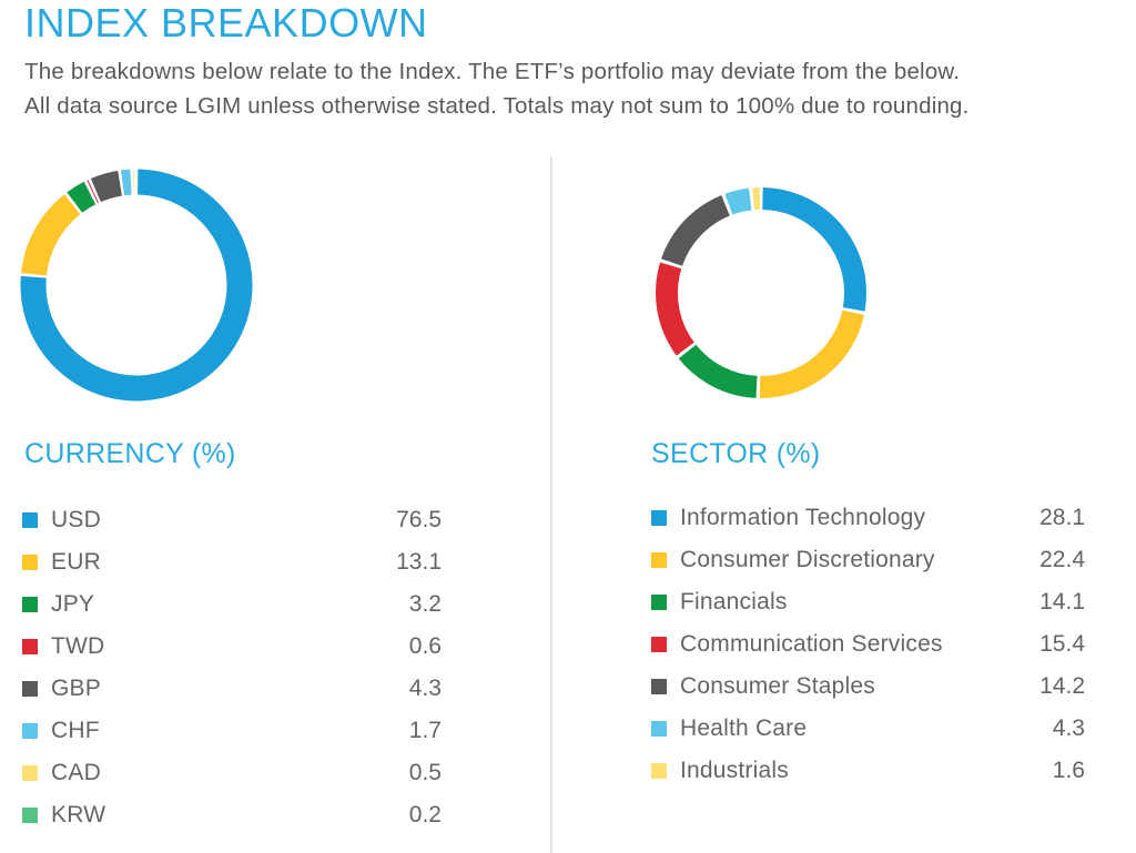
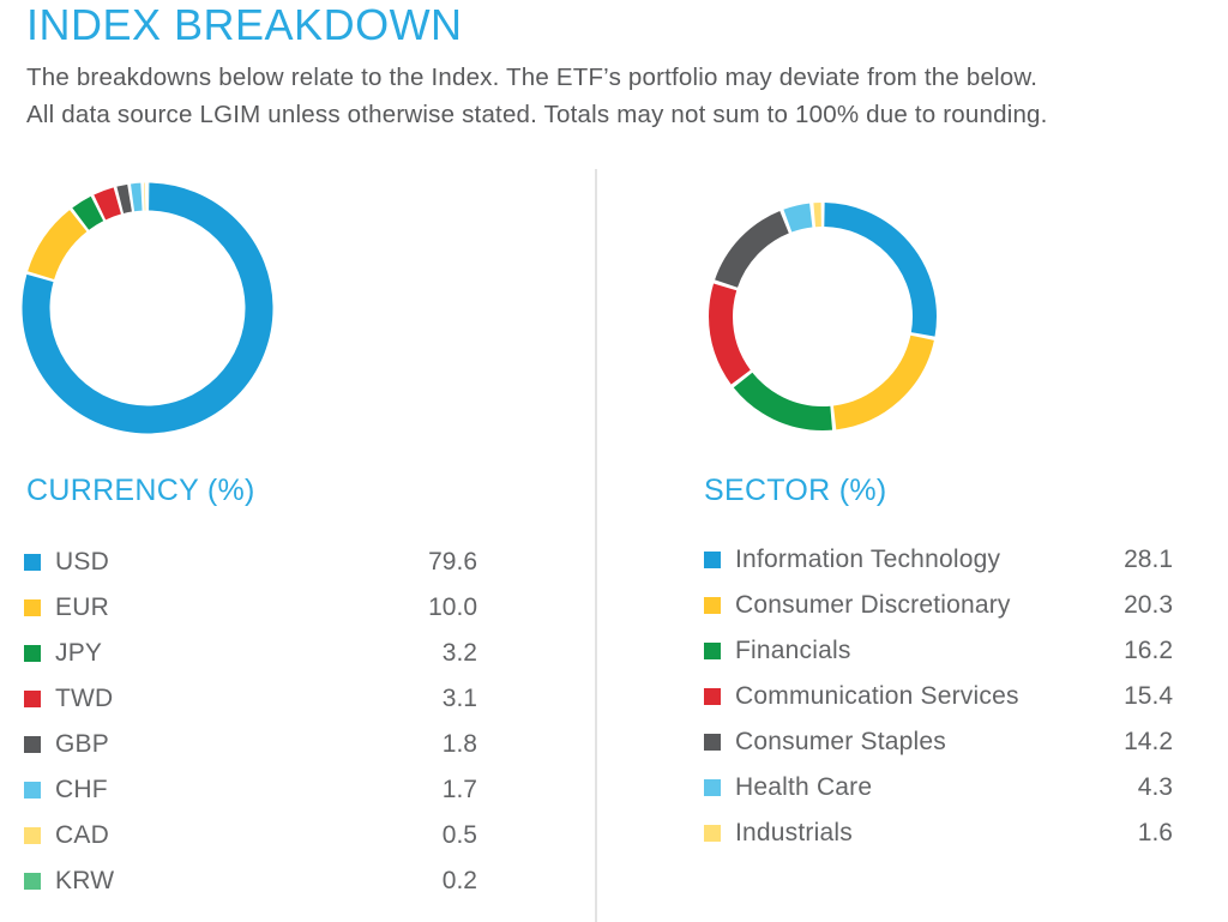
CURRENCY (%)/USD: 76.5 -> 79.6
CURRENCY (%)/EUR: 13.1 -> 10.0
CURRENCY (%)/TWD: 0.6 -> 3.1
CURRENCY (%)/GBP: 4.3 -> 1.8
SECTOR (%)/Consumer Discretionary: 22.4 -> 20.3
SECTOR (%)/Financials: 14.1 -> 16.2
